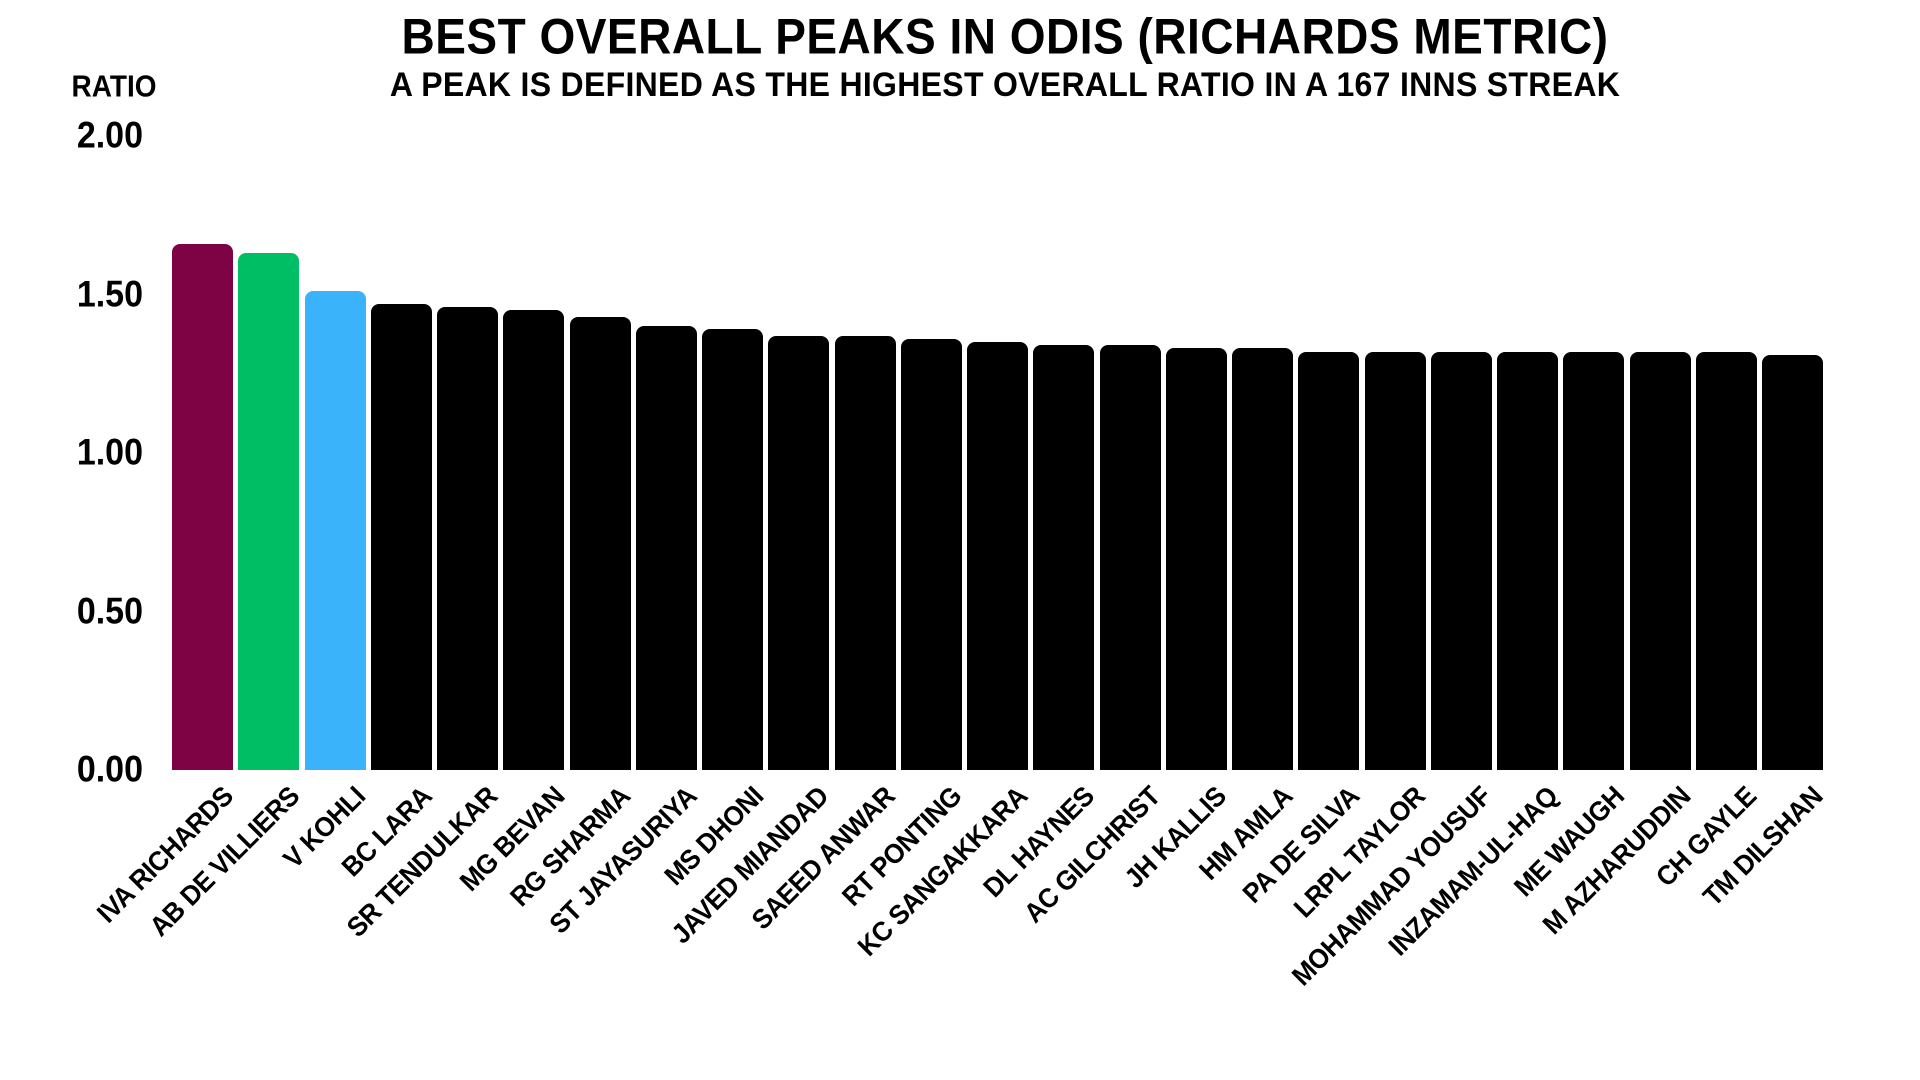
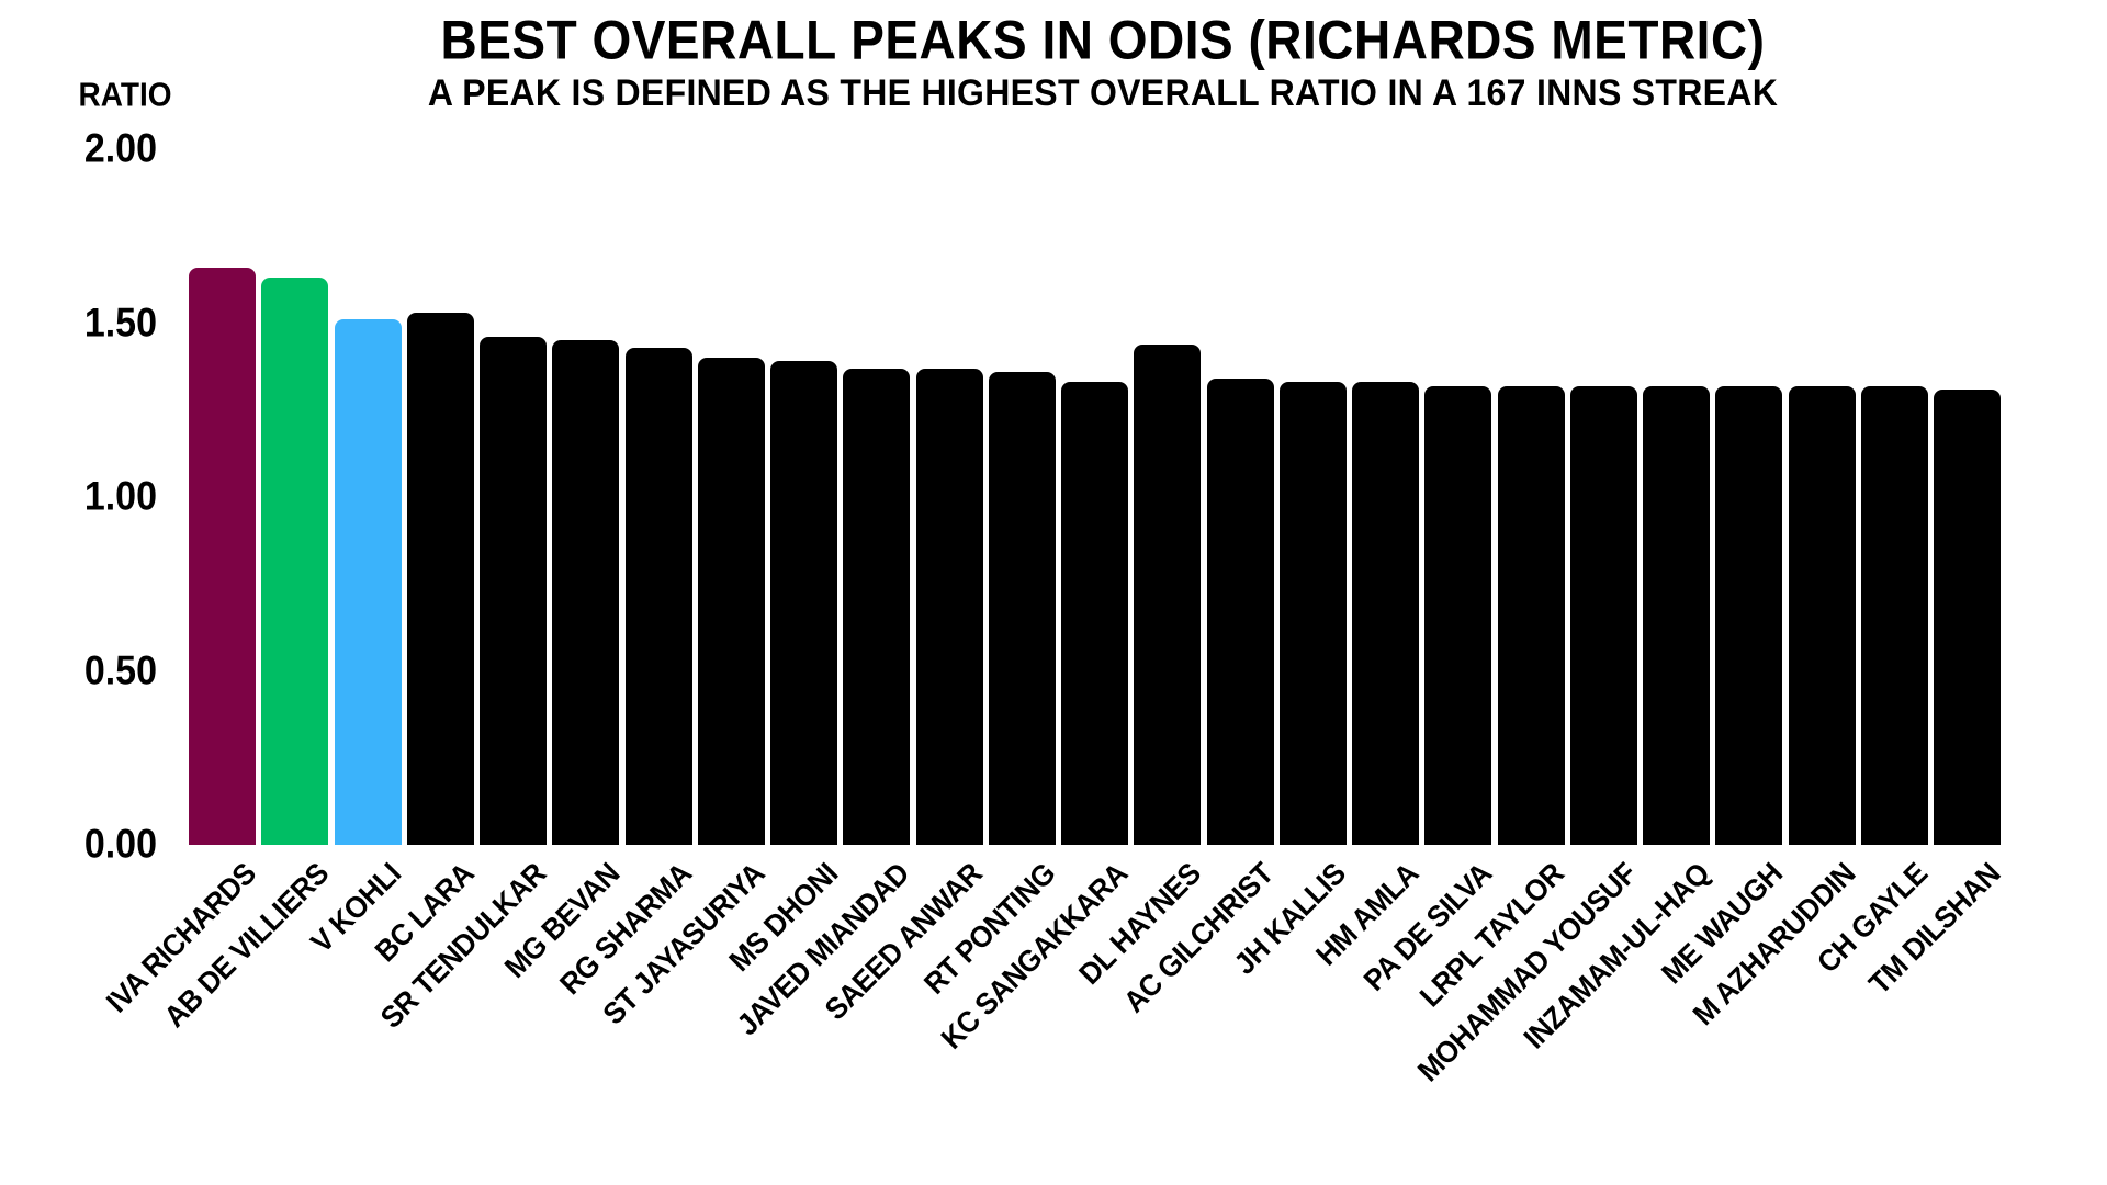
BC LARA: 1.47 -> 1.53
KC SANGAKKARA: 1.35 -> 1.33
DL HAYNES: 1.34 -> 1.44
